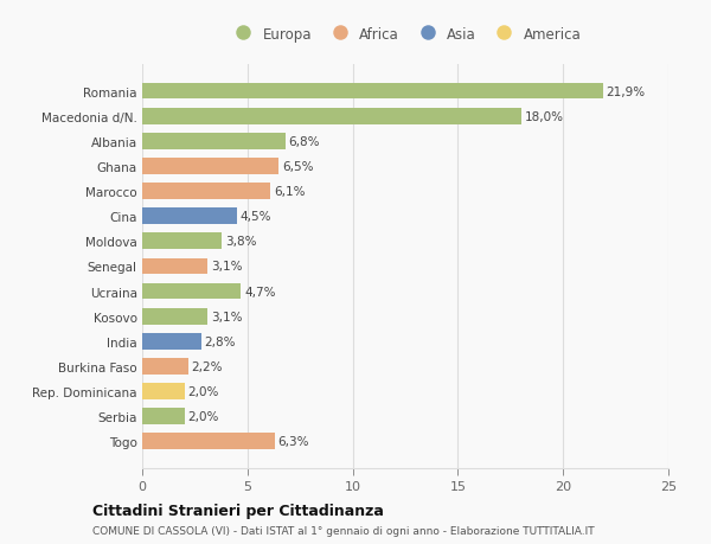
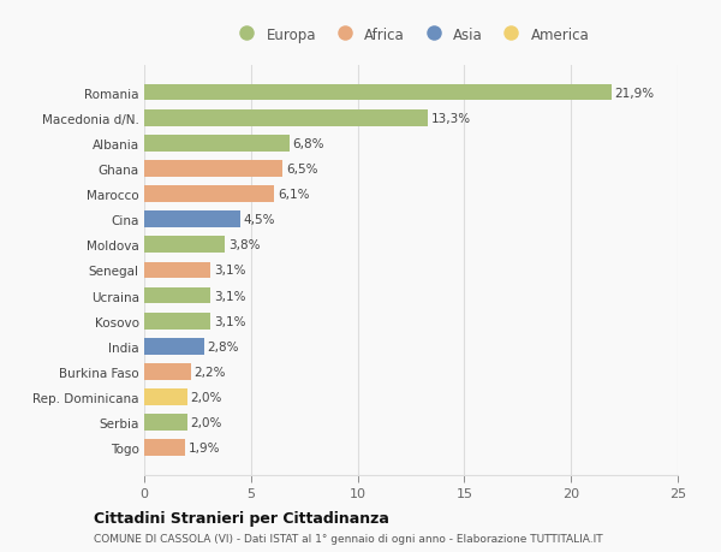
Macedonia d/N.: 18,0% -> 13,3%
Ucraina: 4,7% -> 3,1%
Togo: 6,3% -> 1,9%
